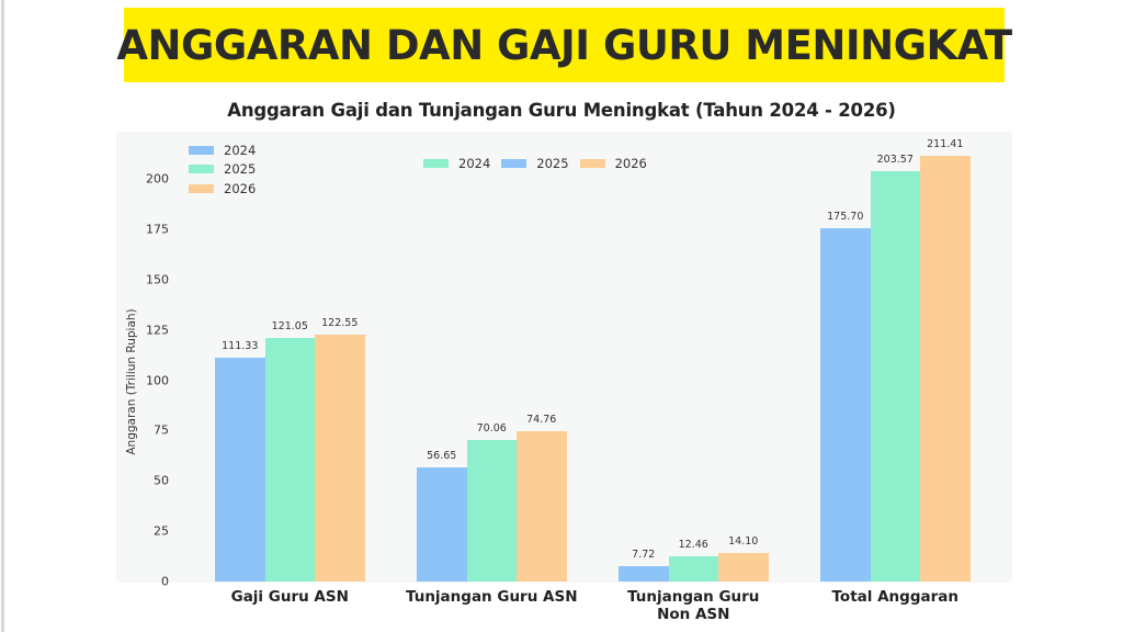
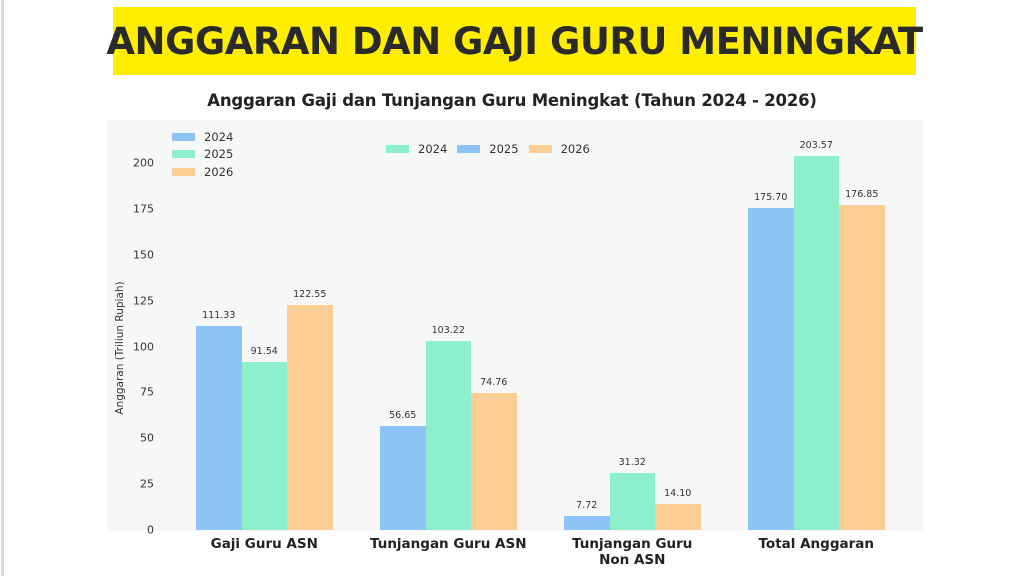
2025/Gaji Guru ASN: 121.05 -> 91.54
2025/Tunjangan Guru ASN: 70.06 -> 103.22
2025/Tunjangan Guru Non ASN: 12.46 -> 31.32
2026/Total Anggaran: 211.41 -> 176.85
